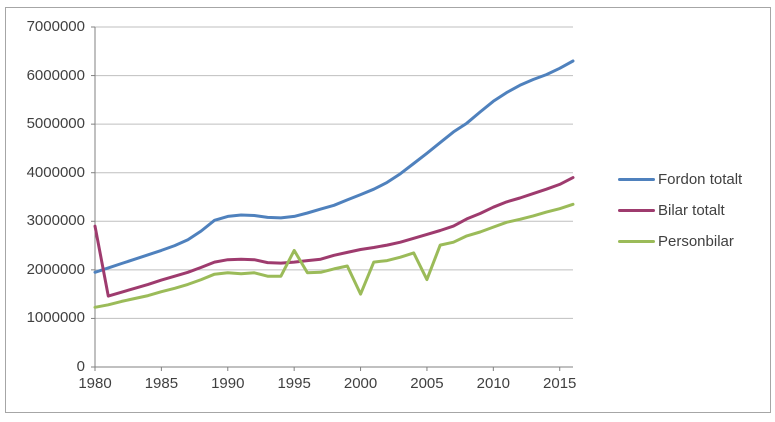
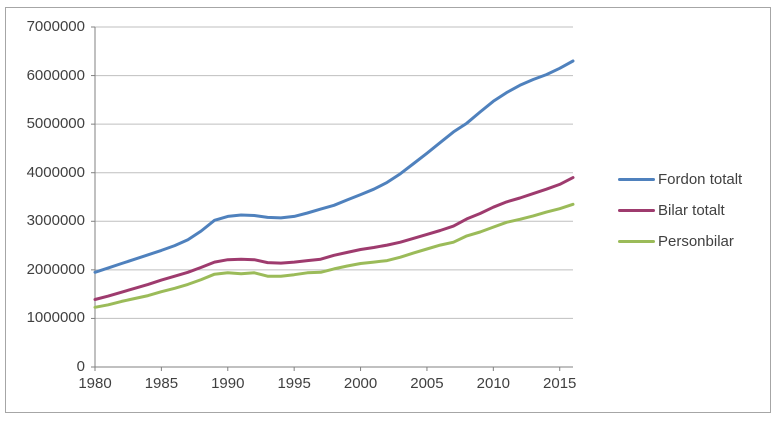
Bilar totalt/1980: 2900000 -> 1400000
Personbilar/1995: 2400000 -> 1900000
Personbilar/2000: 1500000 -> 2100000
Personbilar/2005: 1800000 -> 2400000
